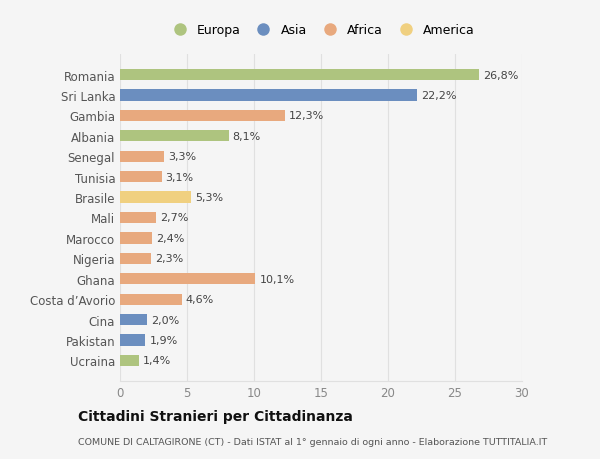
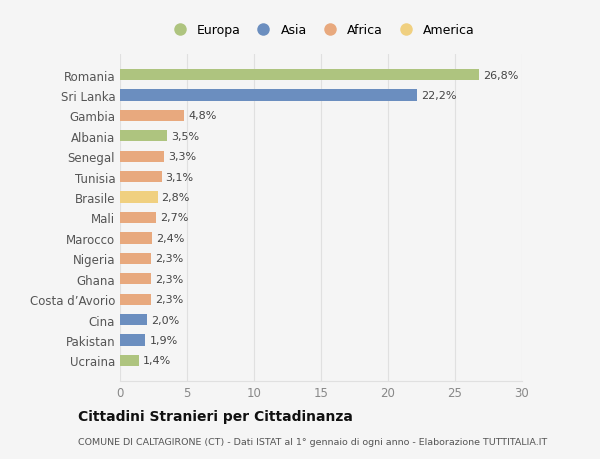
Gambia: 12,3% -> 4,8%
Albania: 8,1% -> 3,5%
Brasile: 5,3% -> 2,8%
Ghana: 10,1% -> 2,3%
Costa d’Avorio: 4,6% -> 2,3%
